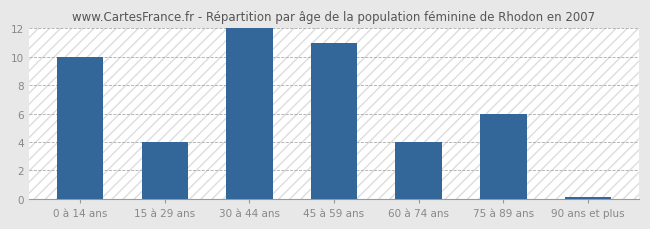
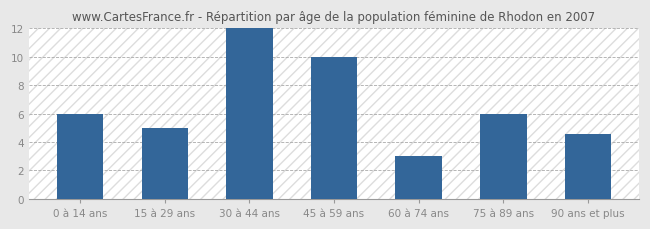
0 à 14 ans: 10.0 -> 6.0
15 à 29 ans: 4.0 -> 5.0
45 à 59 ans: 11.0 -> 10.0
60 à 74 ans: 4.0 -> 3.0
90 ans et plus: 0.1 -> 4.6
